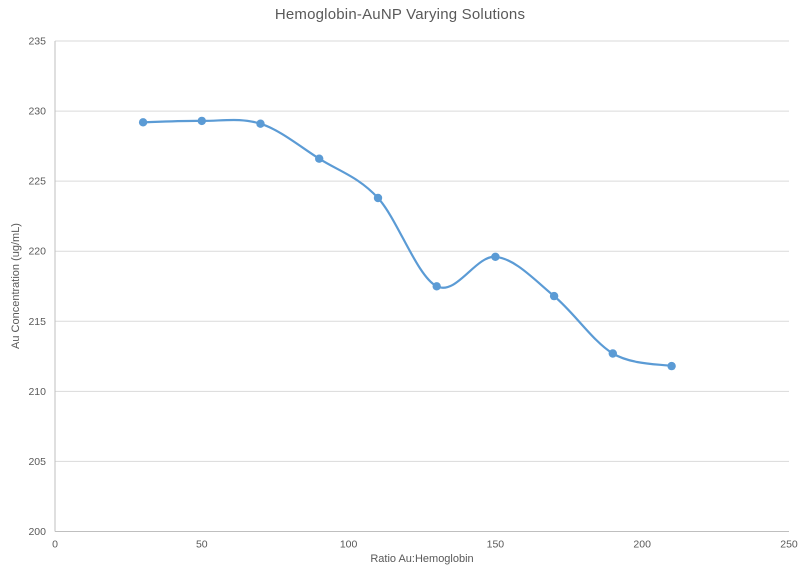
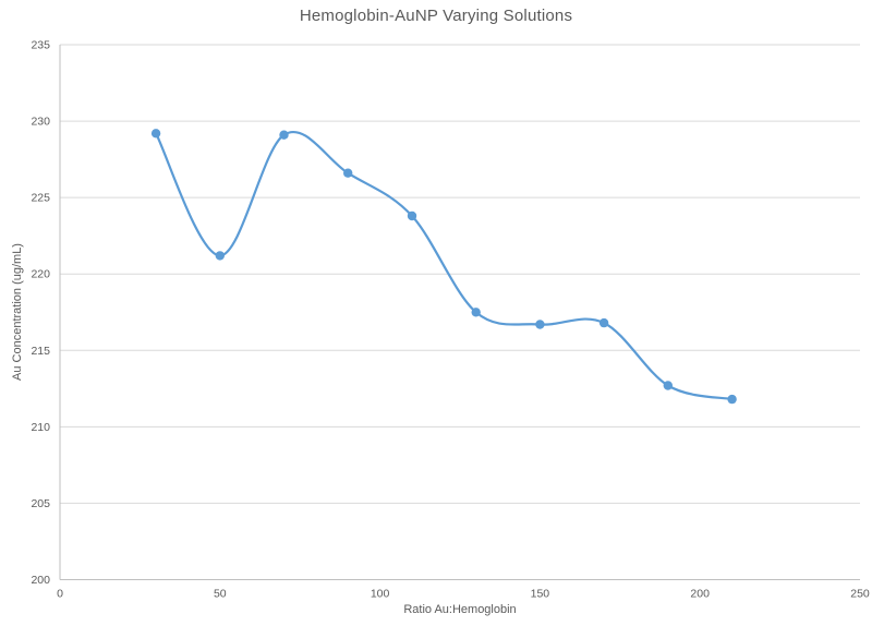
50: 229.3 -> 221.2
150: 219.6 -> 216.7
